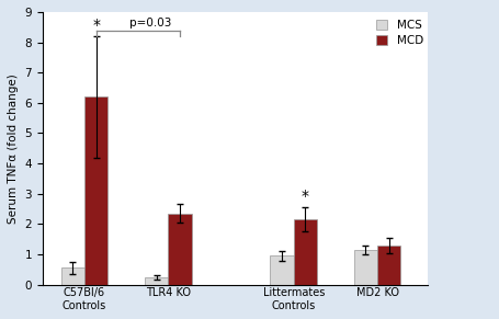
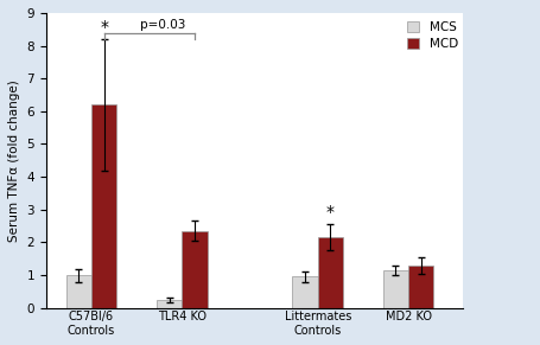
MCS/C57Bl/6 Controls: 0.55 -> 1.00
